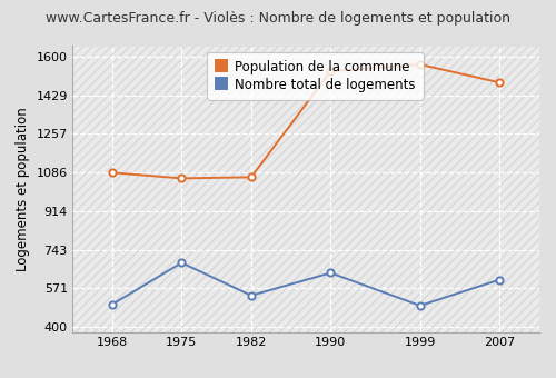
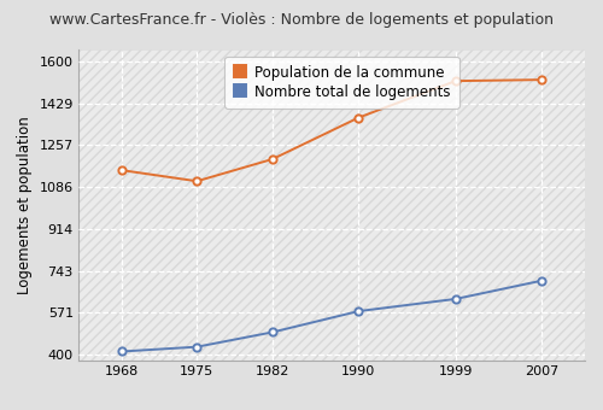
Nombre total de logements/1968: 500 -> 413
Population de la commune/1968: 1085 -> 1155
Nombre total de logements/1975: 685 -> 432
Population de la commune/1975: 1060 -> 1110
Nombre total de logements/1982: 540 -> 492
Population de la commune/1982: 1065 -> 1200
Nombre total de logements/1990: 640 -> 578
Population de la commune/1990: 1535 -> 1370
Nombre total de logements/1999: 495 -> 628
Population de la commune/1999: 1565 -> 1520
Nombre total de logements/2007: 610 -> 703
Population de la commune/2007: 1485 -> 1525
